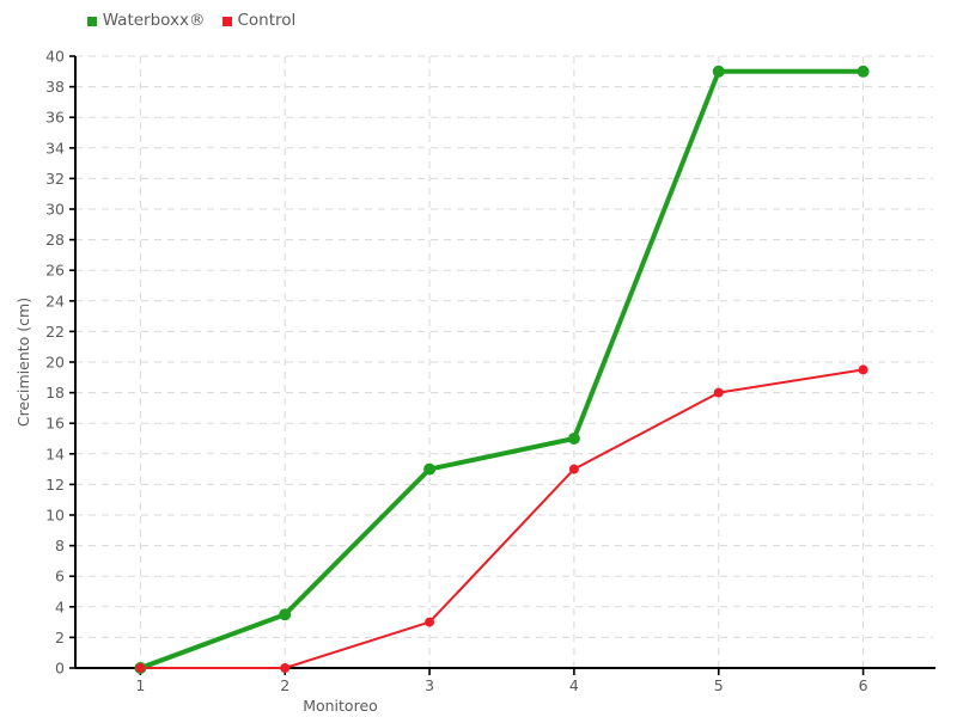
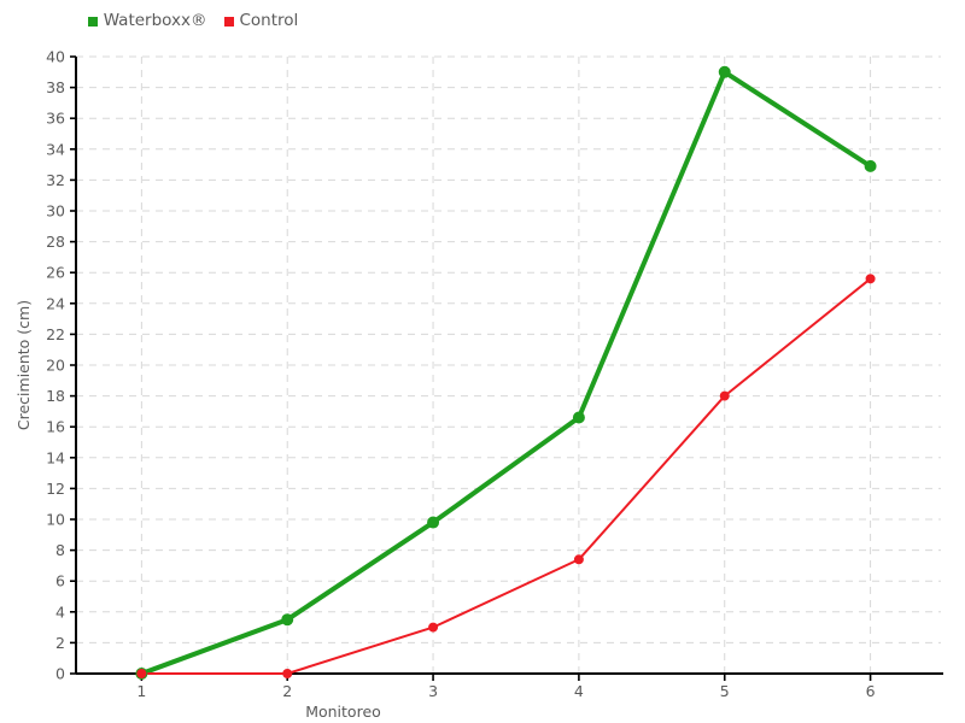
Waterboxx®/3: 13.0 -> 9.8
Waterboxx®/4: 15.0 -> 16.6
Control/4: 13.0 -> 7.4
Waterboxx®/6: 39.0 -> 32.9
Control/6: 19.5 -> 25.6
